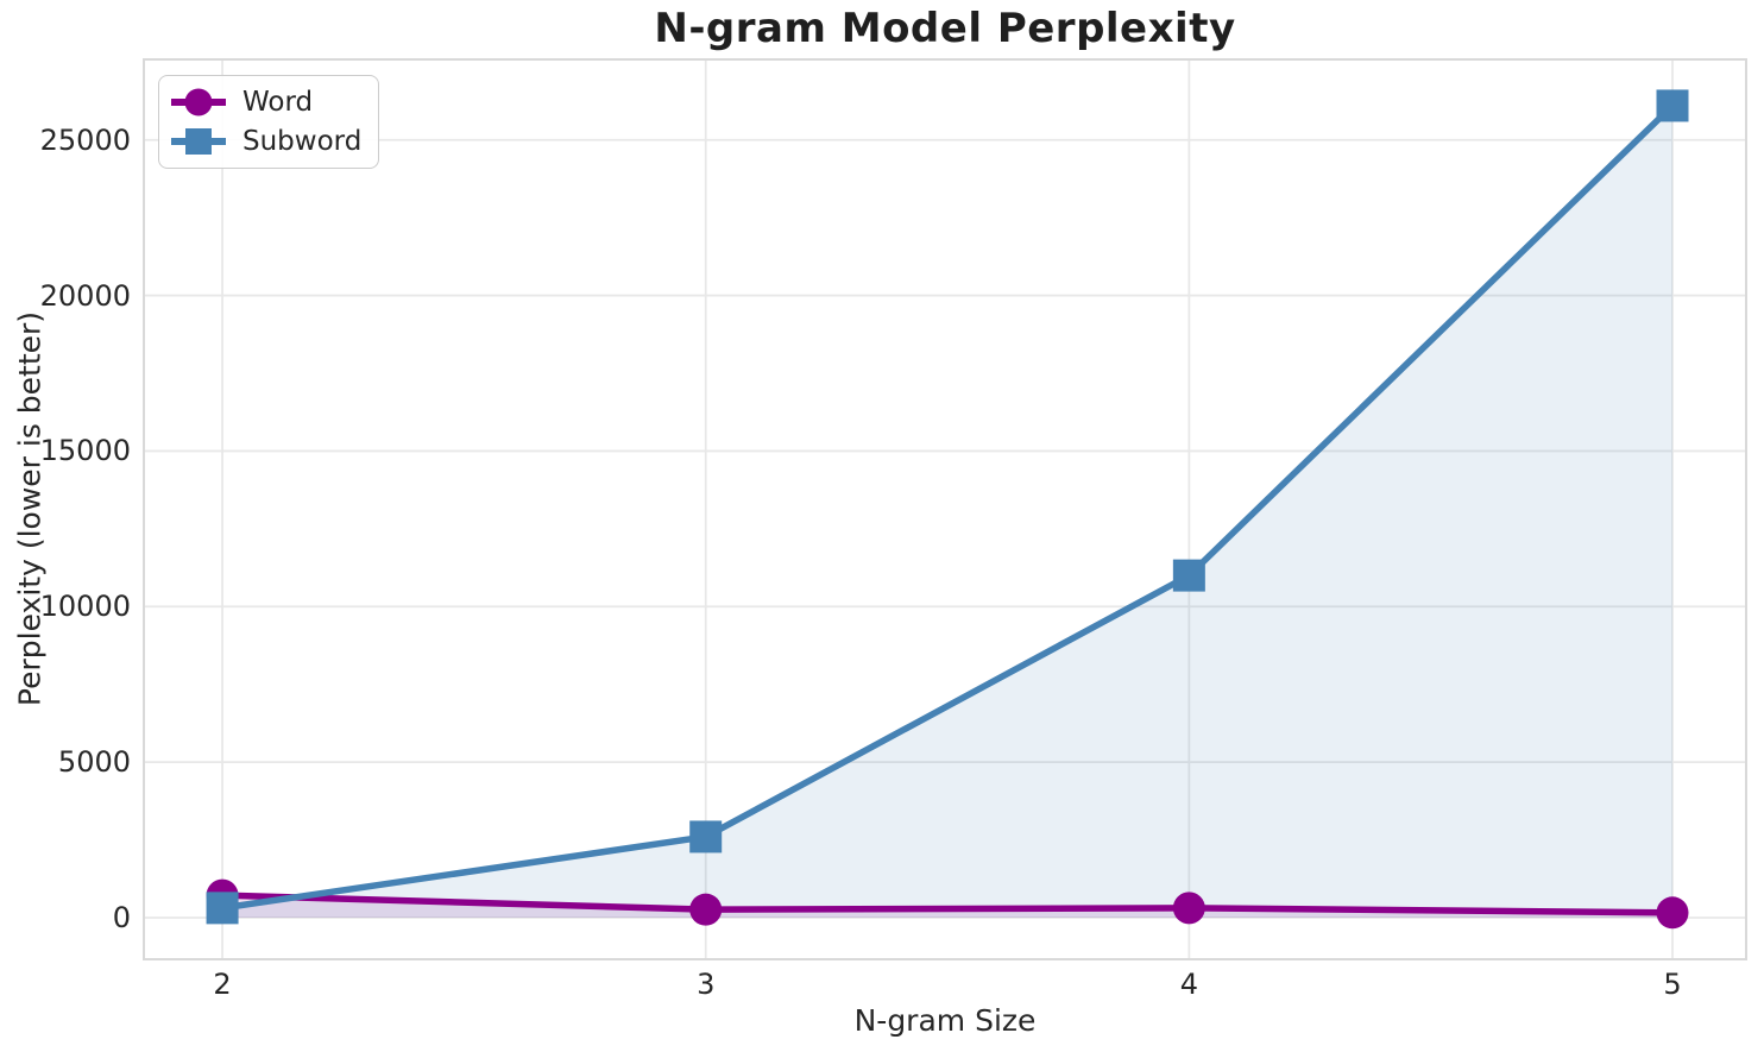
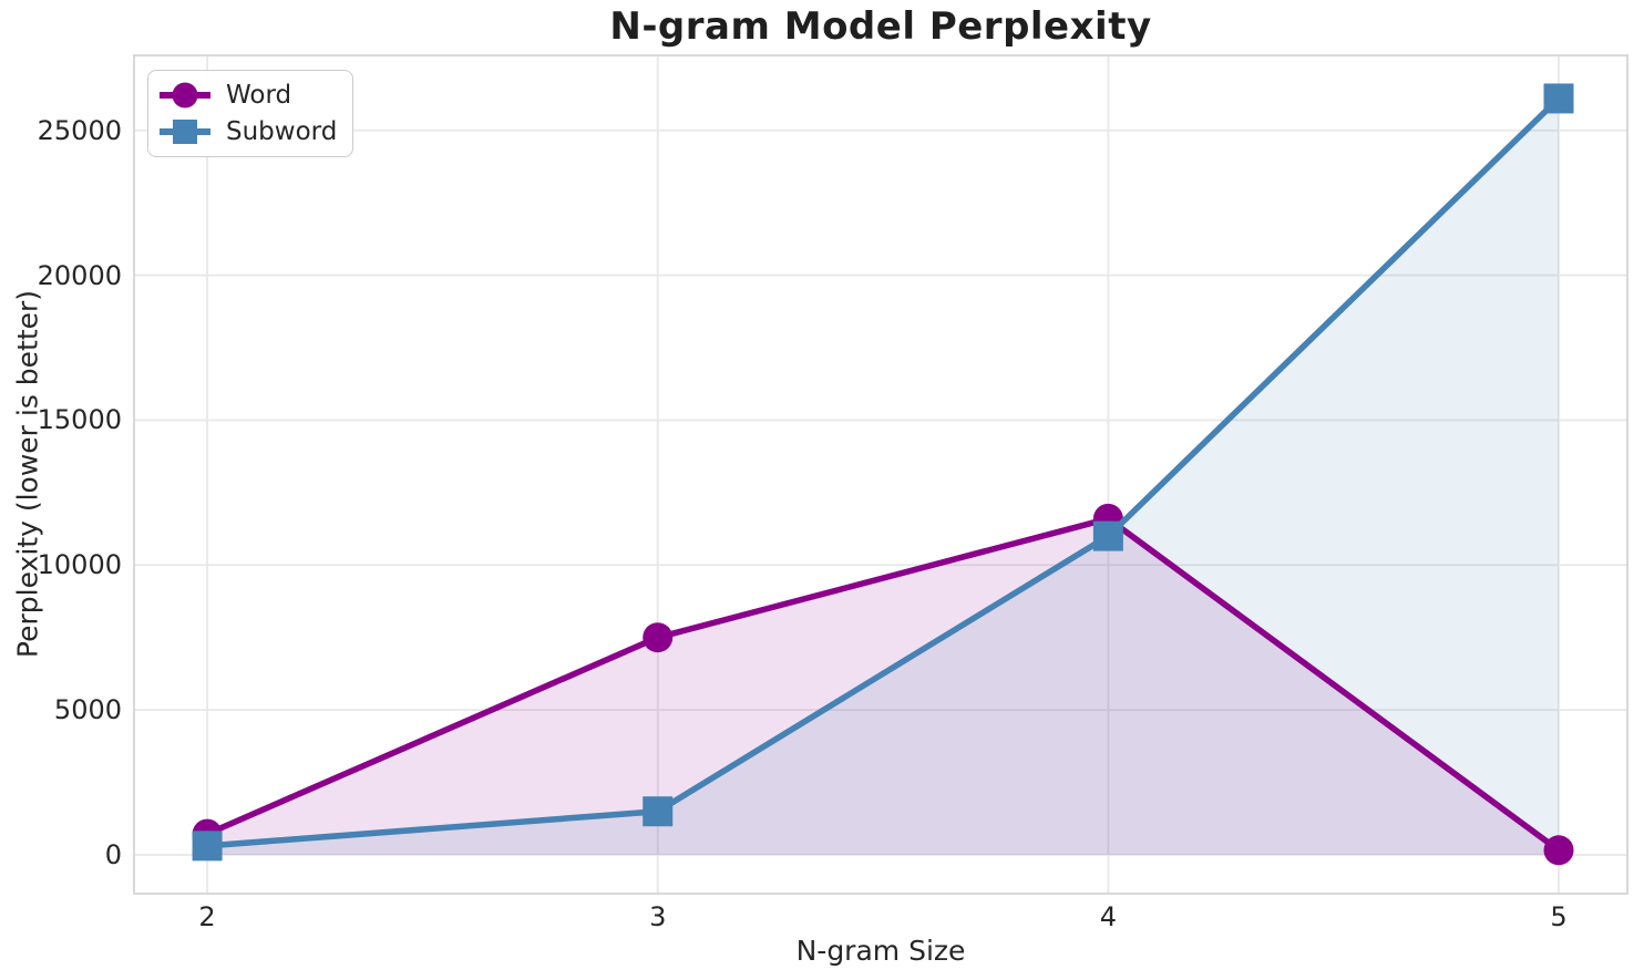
Word/3: 300 -> 7500
Subword/3: 2600 -> 1500
Word/4: 300 -> 11600
